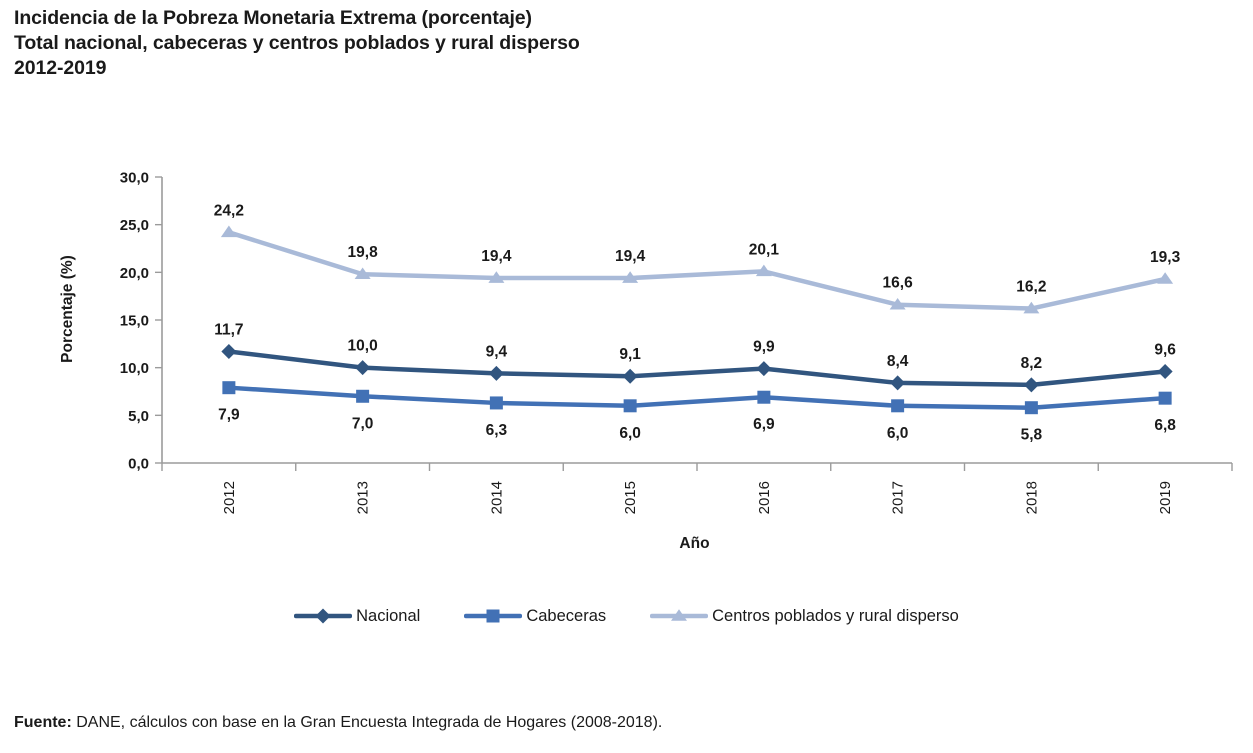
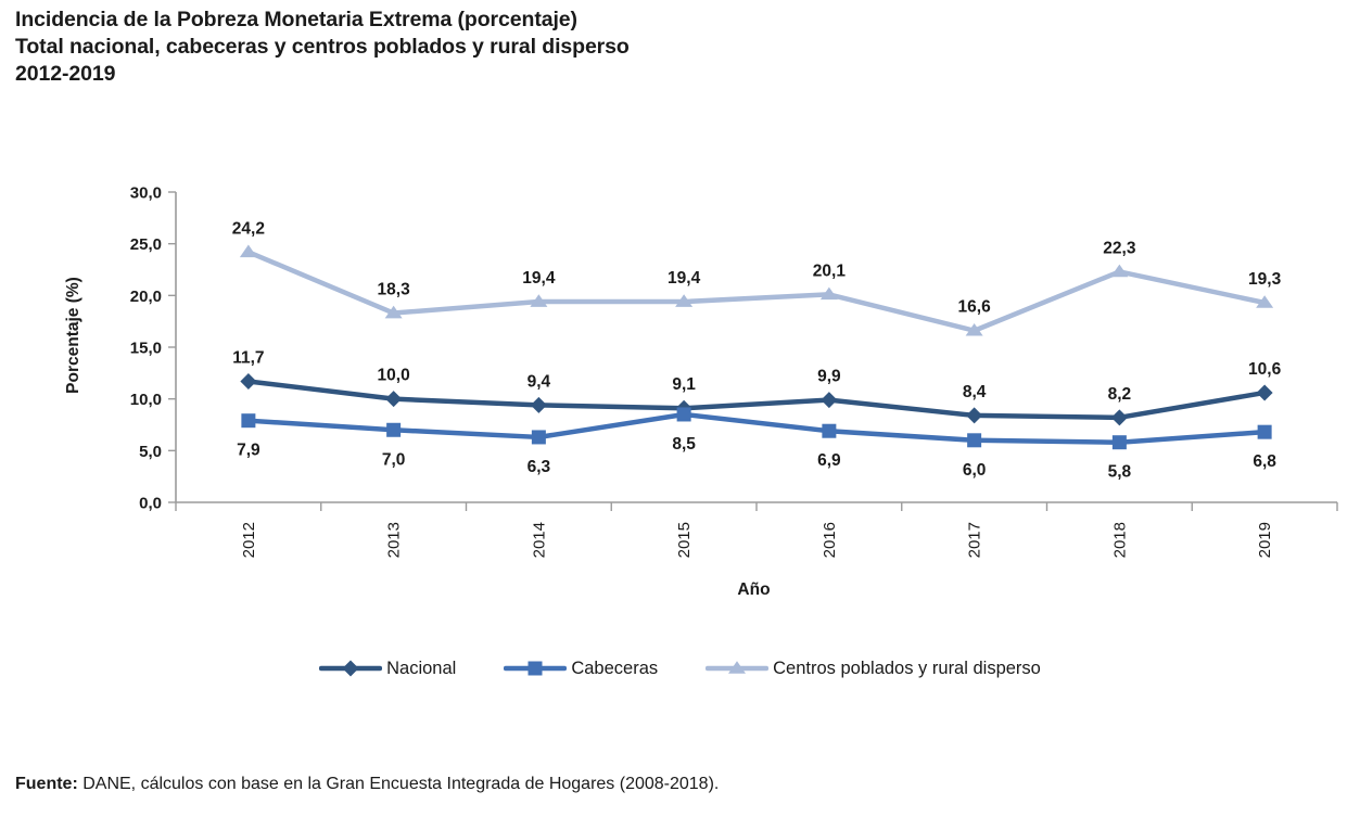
Centros poblados y rural disperso/2013: 19,8 -> 18,3
Cabeceras/2015: 6,0 -> 8,5
Centros poblados y rural disperso/2018: 16,2 -> 22,3
Nacional/2019: 9,6 -> 10,6
